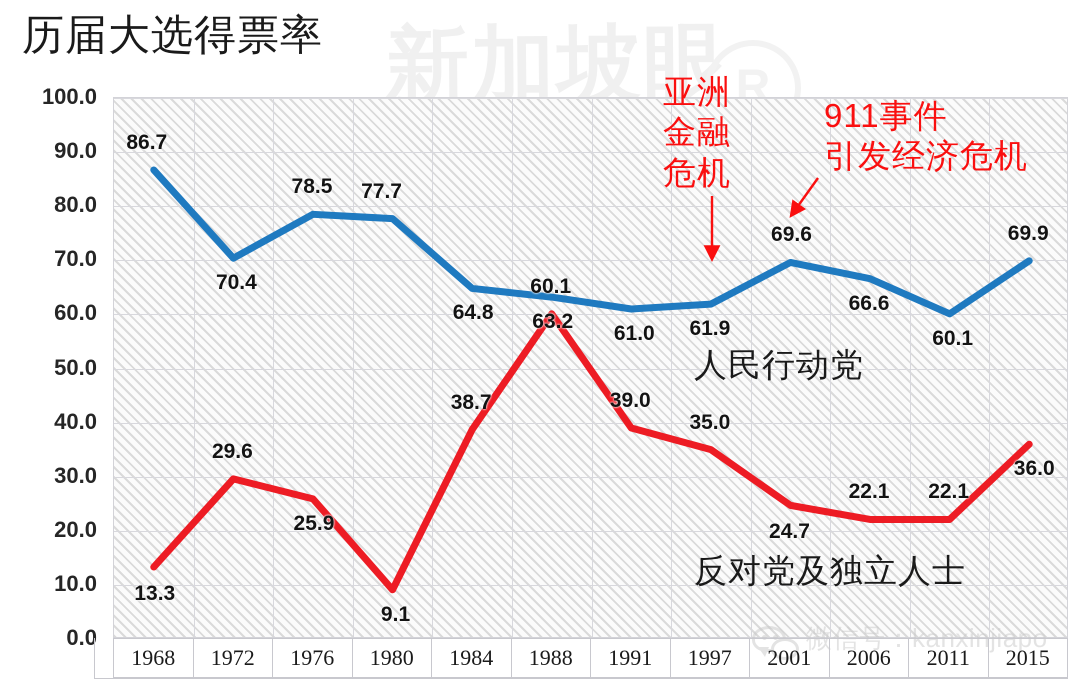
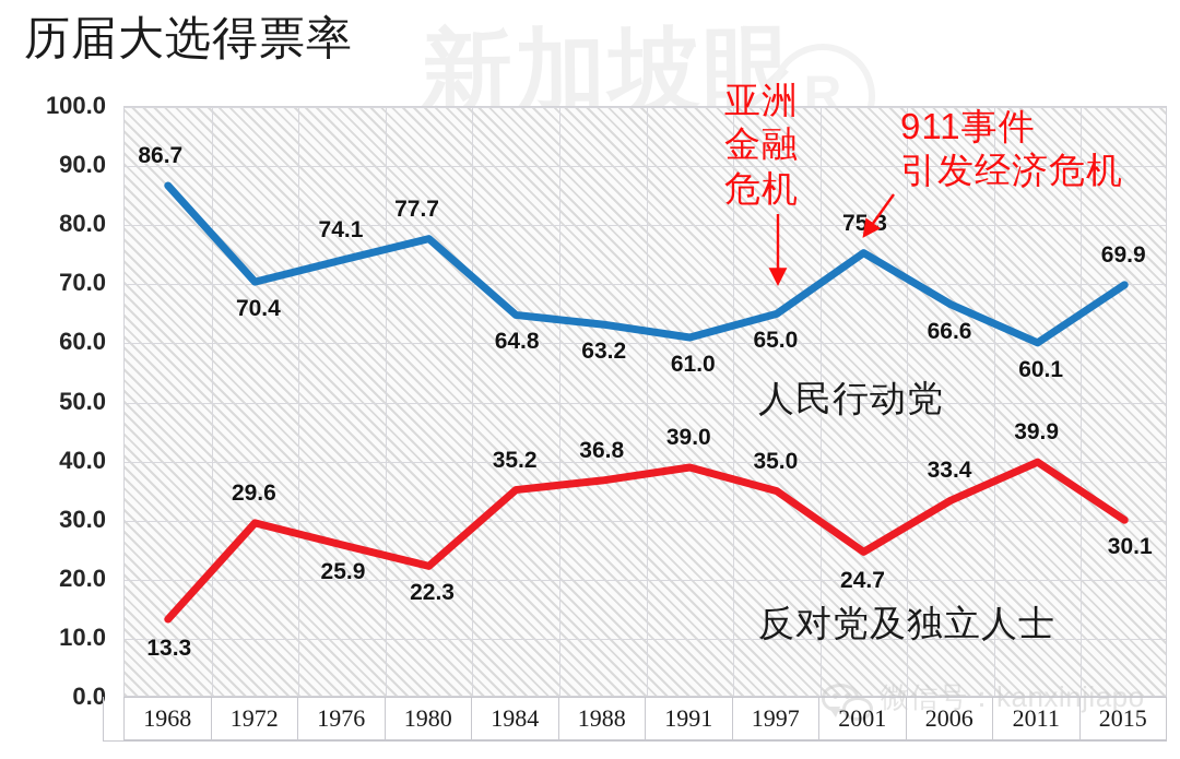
人民行动党/1976: 78.5 -> 74.1
反对党及独立人士/1980: 9.1 -> 22.3
反对党及独立人士/1984: 38.7 -> 35.2
反对党及独立人士/1988: 60.1 -> 36.8
人民行动党/1997: 61.9 -> 65.0
人民行动党/2001: 69.6 -> 75.3
反对党及独立人士/2006: 22.1 -> 33.4
反对党及独立人士/2011: 22.1 -> 39.9
反对党及独立人士/2015: 36.0 -> 30.1
